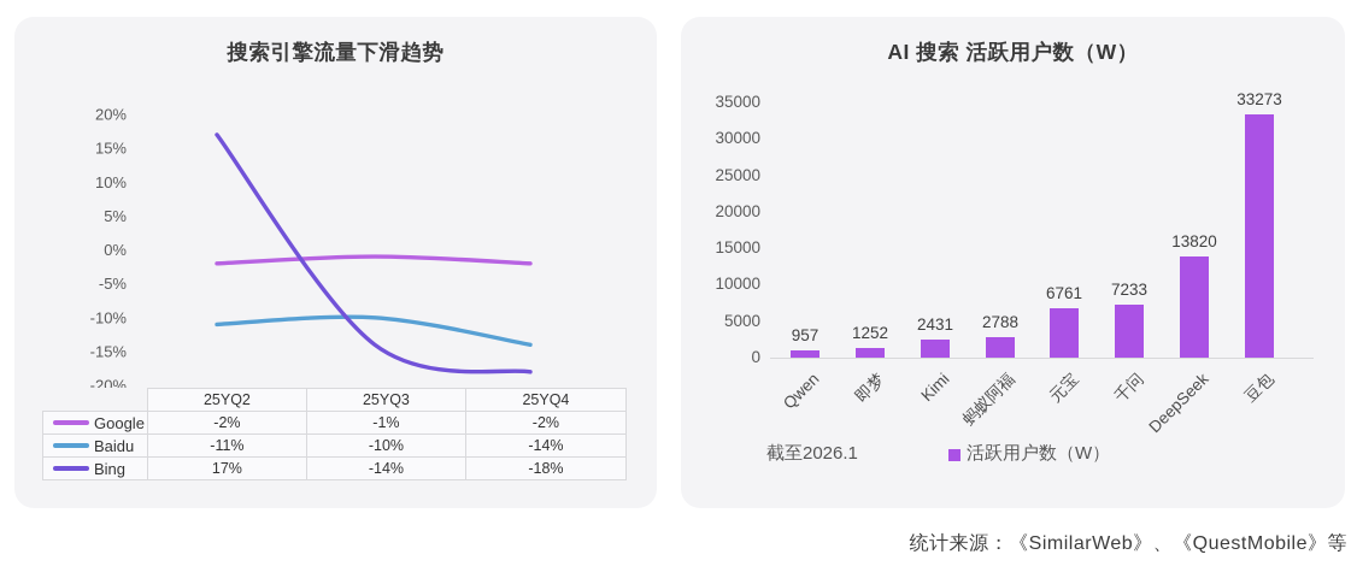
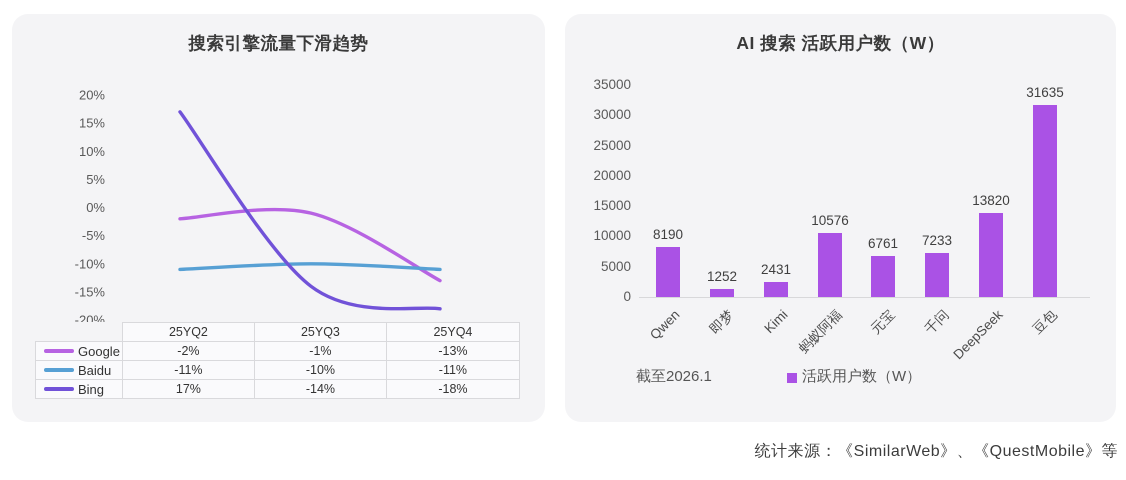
搜索引擎流量下滑趋势/Google/25YQ4: -2% -> -13%
搜索引擎流量下滑趋势/Baidu/25YQ4: -14% -> -11%
AI 搜索 活跃用户数（W）/Qwen: 957 -> 8190
AI 搜索 活跃用户数（W）/蚂蚁阿福: 2788 -> 10576
AI 搜索 活跃用户数（W）/豆包: 33273 -> 31635
